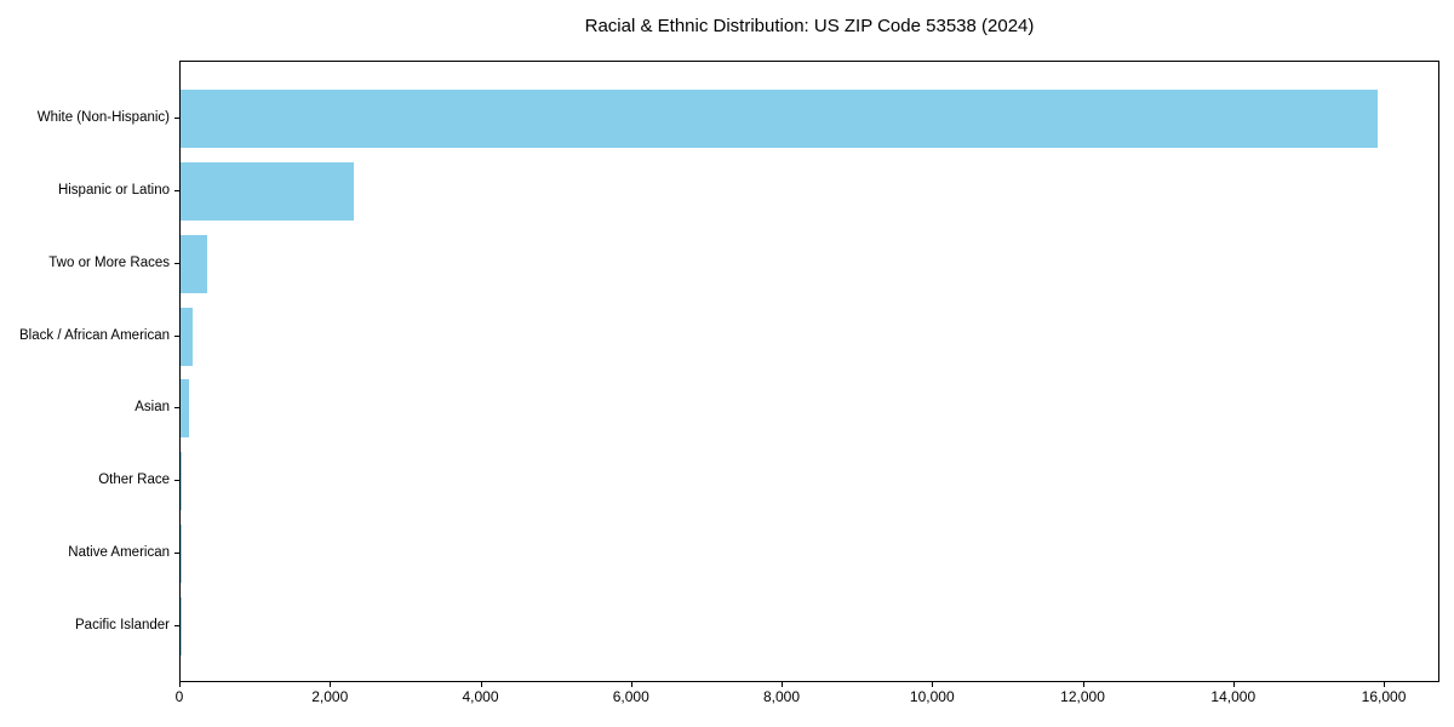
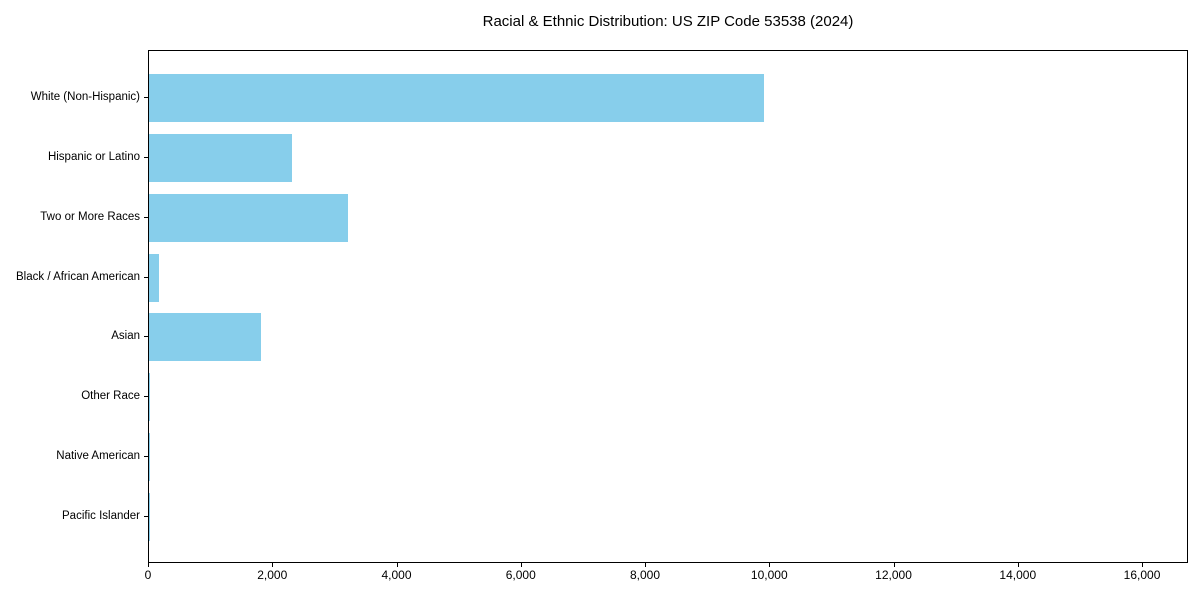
White (Non-Hispanic): 15900 -> 9900
Two or More Races: 400 -> 3200
Asian: 100 -> 1800
